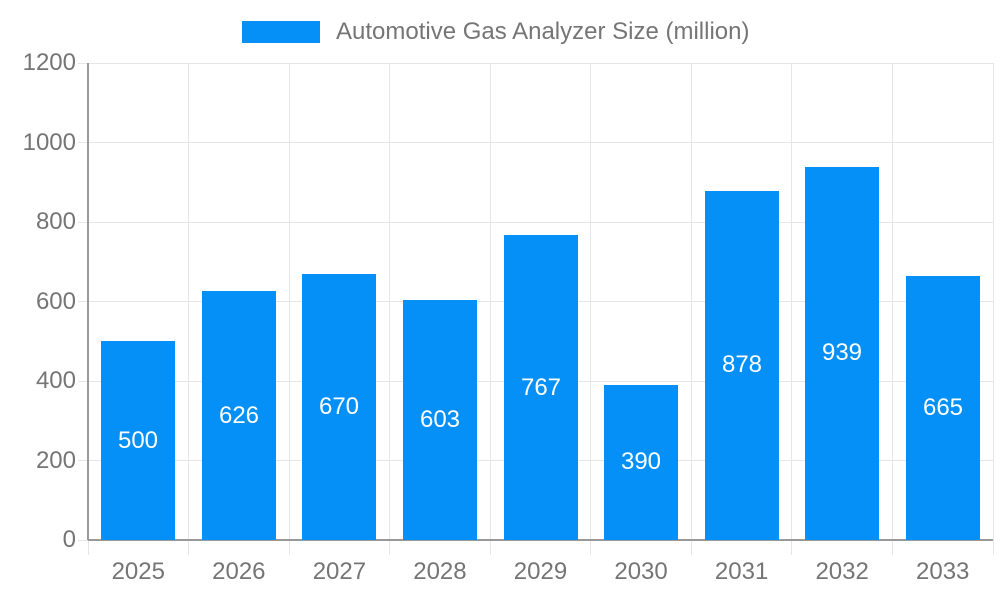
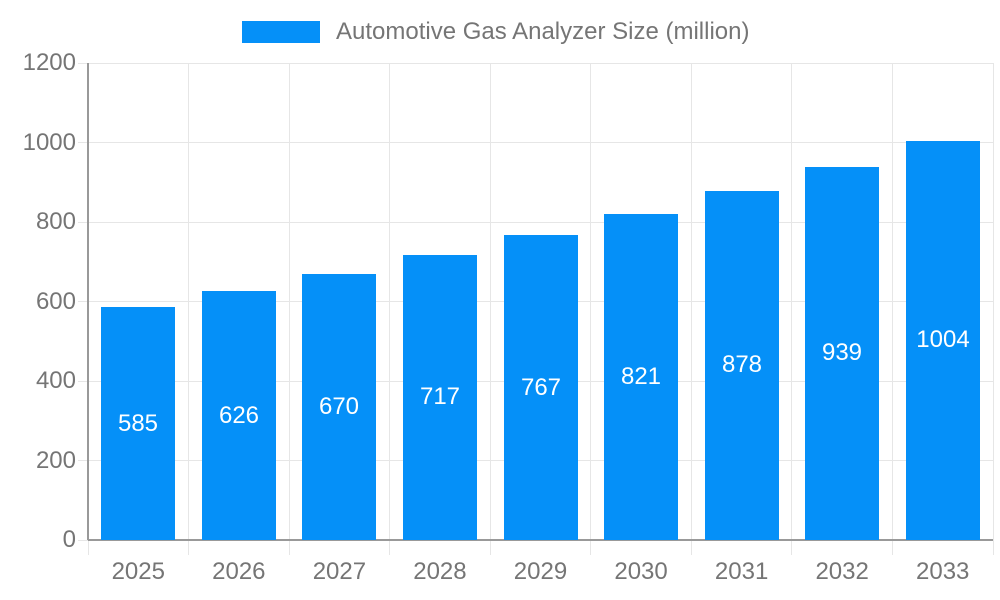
2025: 500 -> 585
2028: 603 -> 717
2030: 390 -> 821
2033: 665 -> 1004
